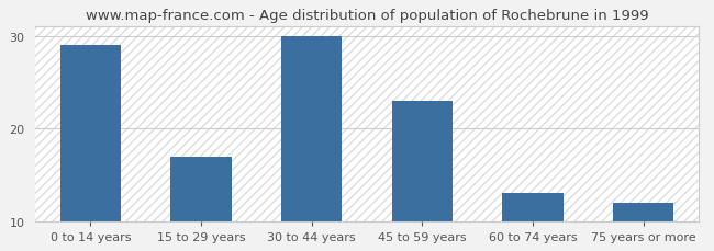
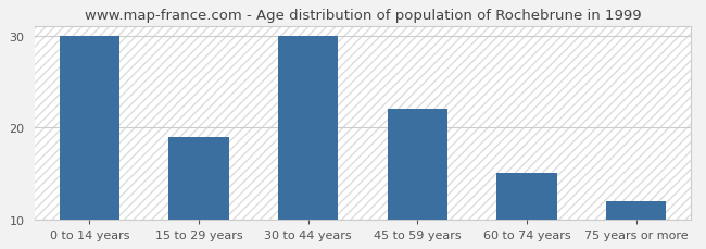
0 to 14 years: 29 -> 30
15 to 29 years: 17 -> 19
45 to 59 years: 23 -> 22
60 to 74 years: 13 -> 15
